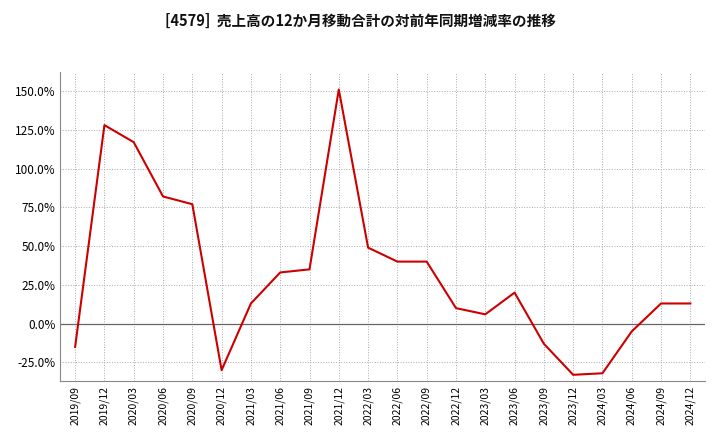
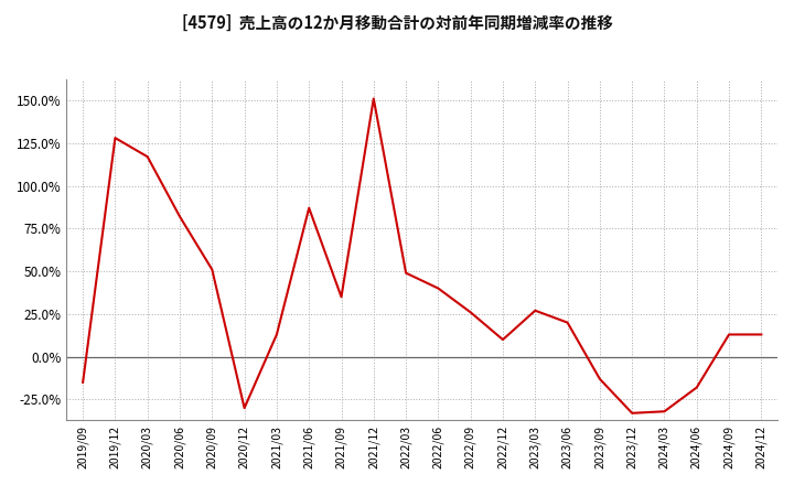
2020/09: 77% -> 51%
2021/06: 33% -> 87%
2022/09: 40% -> 26%
2023/03: 6% -> 27%
2024/06: -5% -> -18%
